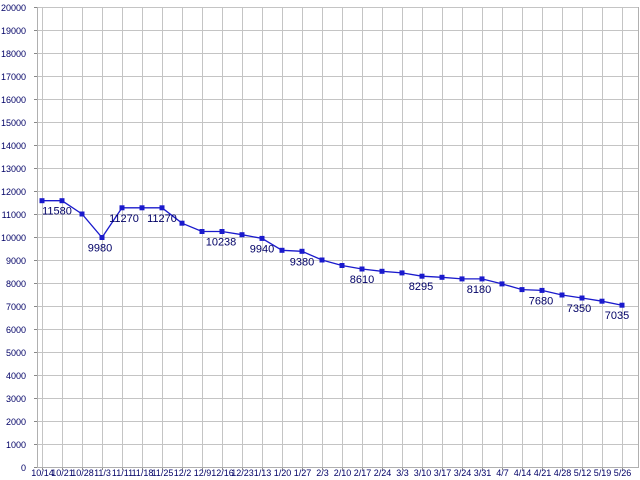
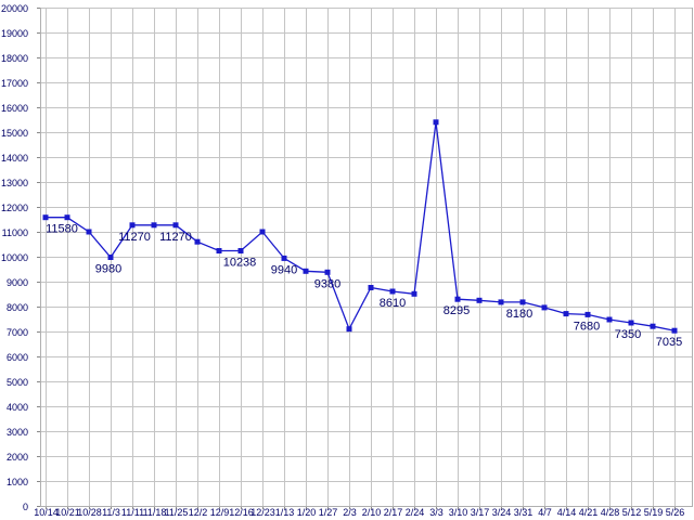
12/23: 10100 -> 11000
2/3: 9000 -> 7100
3/3: 8400 -> 15400
